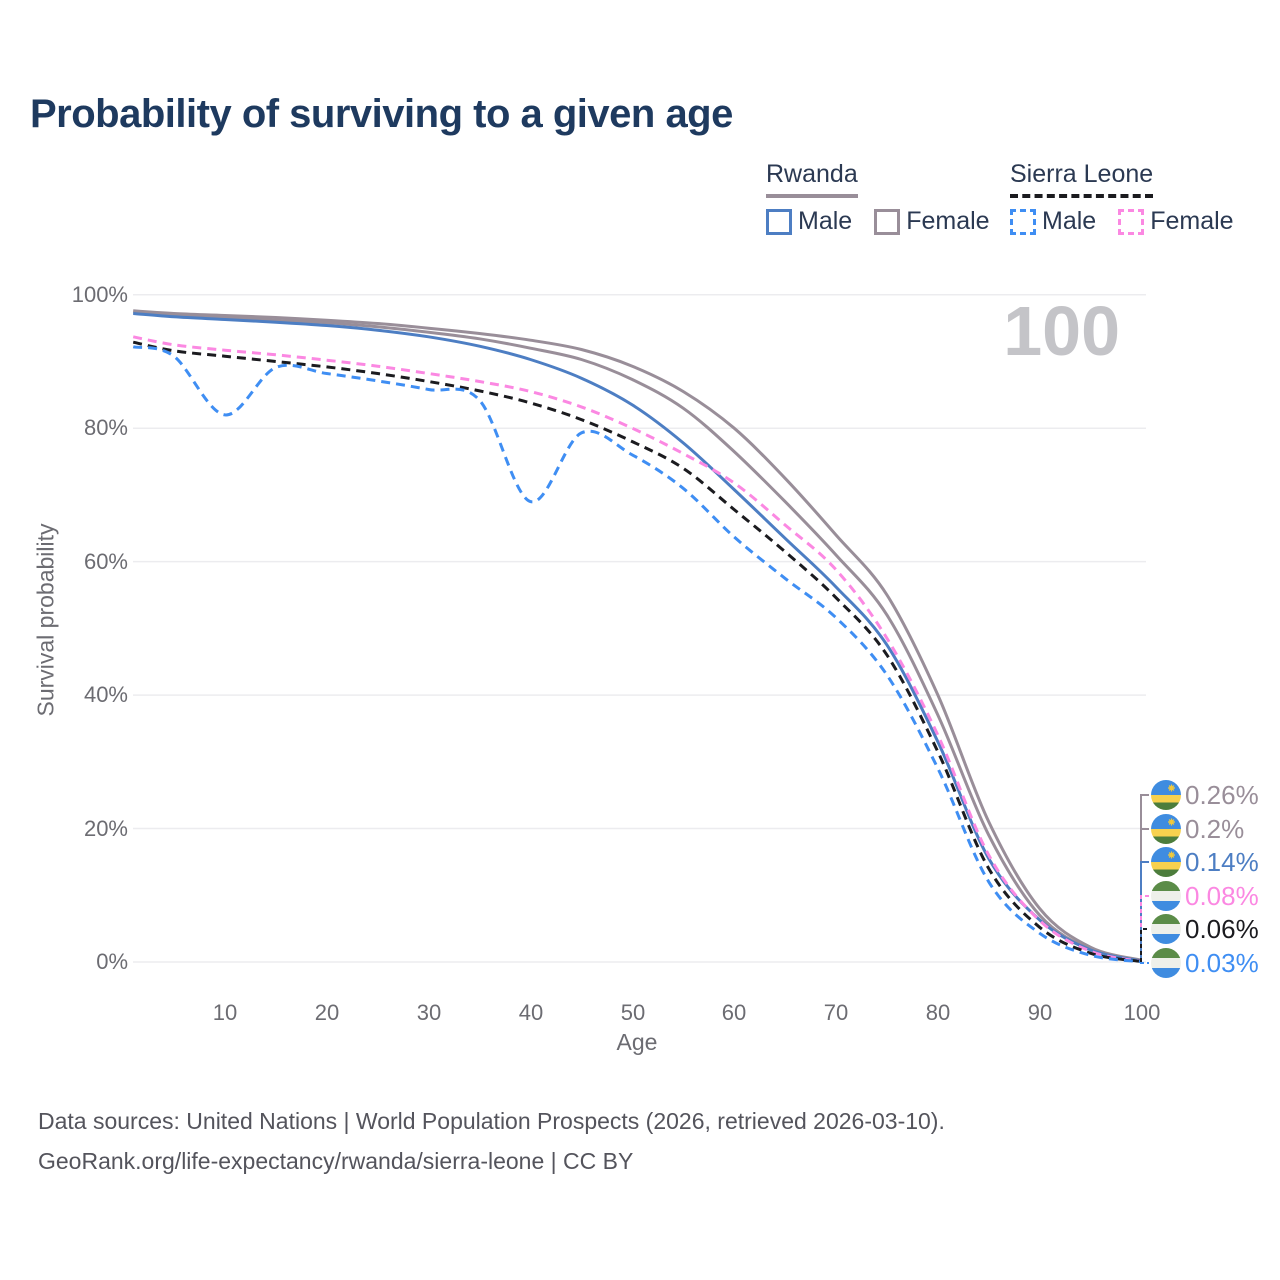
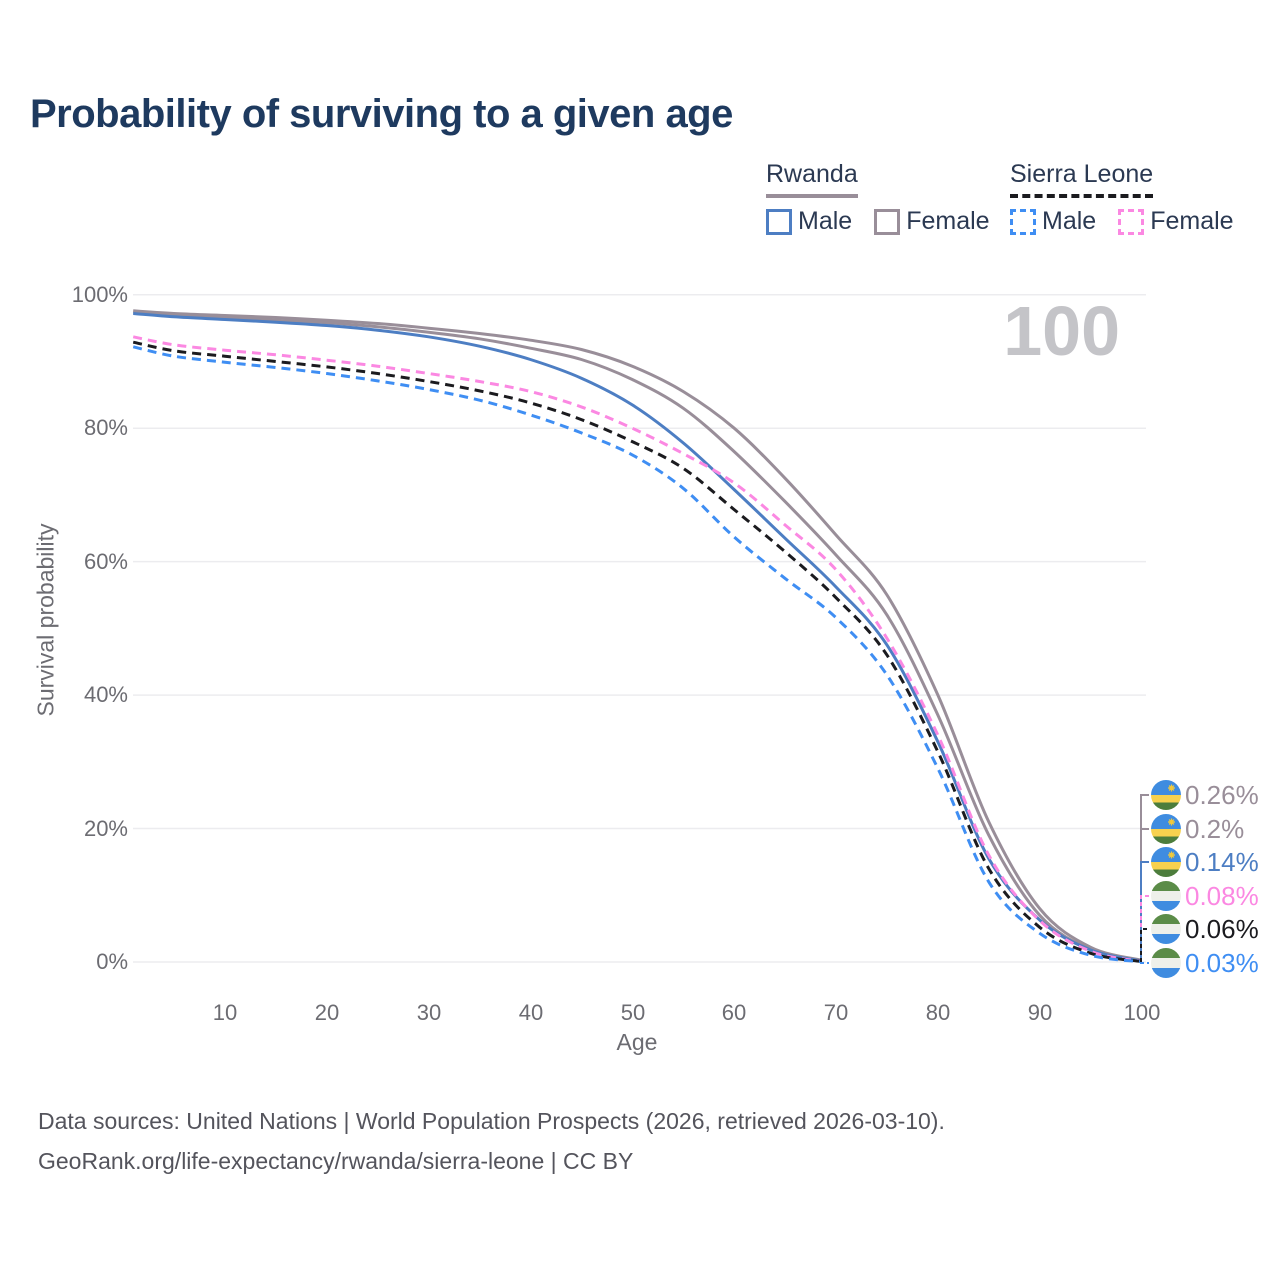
Sierra Leone Male/10: 82% -> 90%
Sierra Leone Male/40: 69% -> 82%
